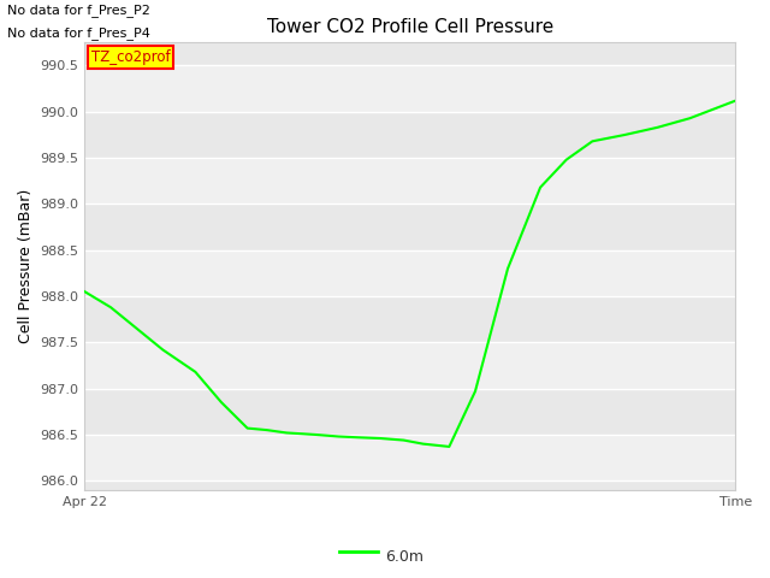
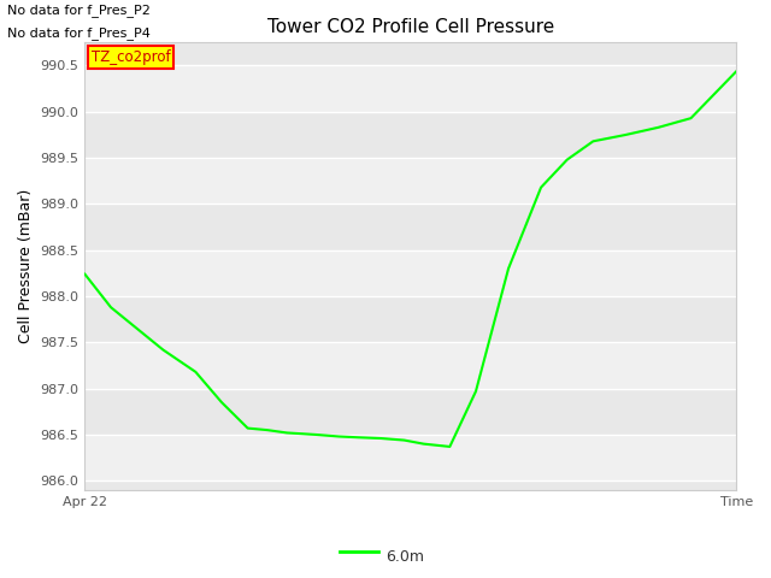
Apr 22: 988.05 -> 988.24
Time: 990.12 -> 990.44
